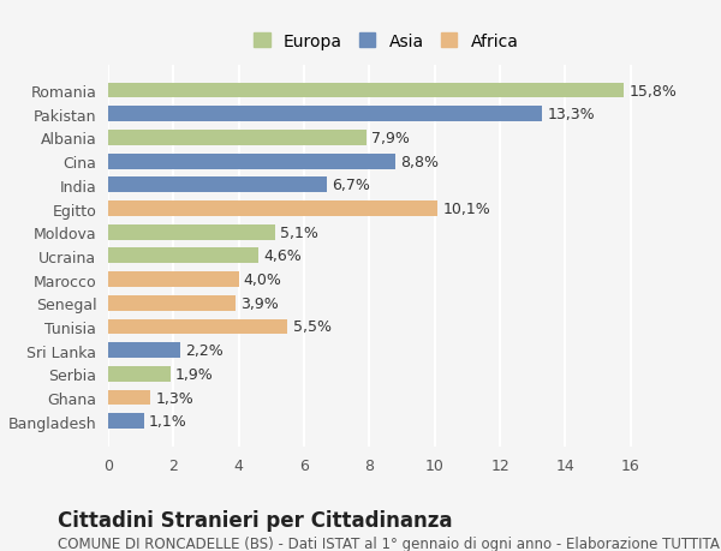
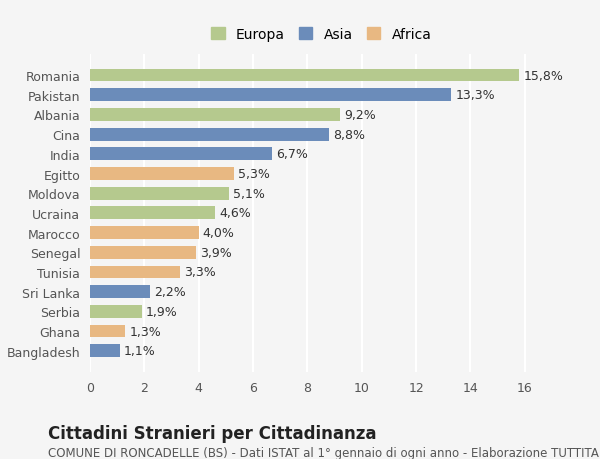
Albania: 7,9% -> 9,2%
Egitto: 10,1% -> 5,3%
Tunisia: 5,5% -> 3,3%
